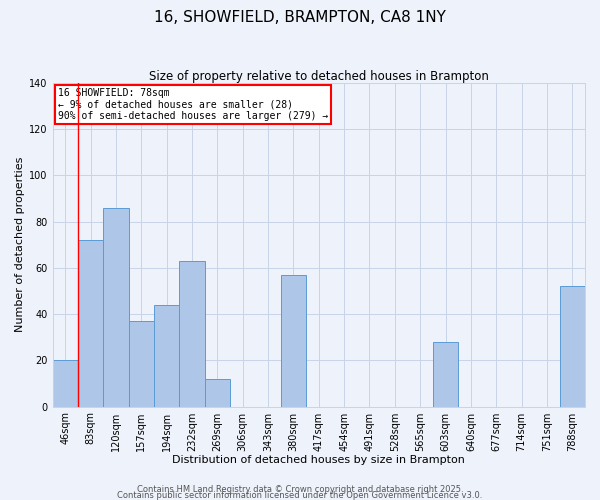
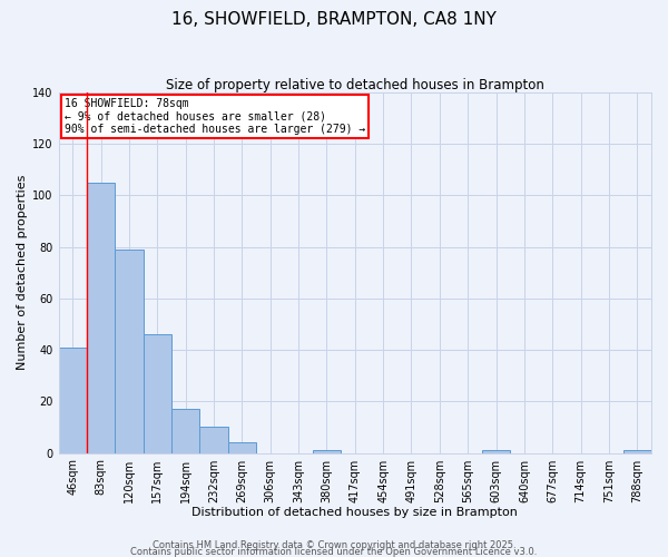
46sqm: 20 -> 41
83sqm: 72 -> 105
120sqm: 86 -> 79
157sqm: 37 -> 46
194sqm: 44 -> 17
232sqm: 63 -> 10
269sqm: 12 -> 4
380sqm: 57 -> 1
603sqm: 28 -> 1
788sqm: 52 -> 1
